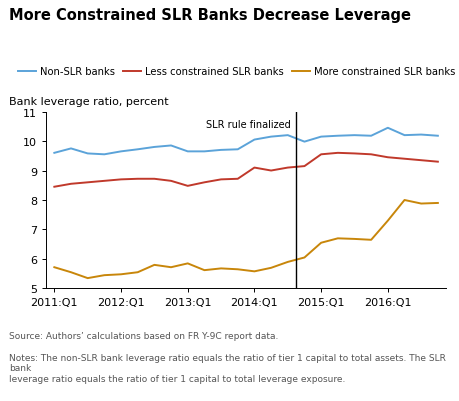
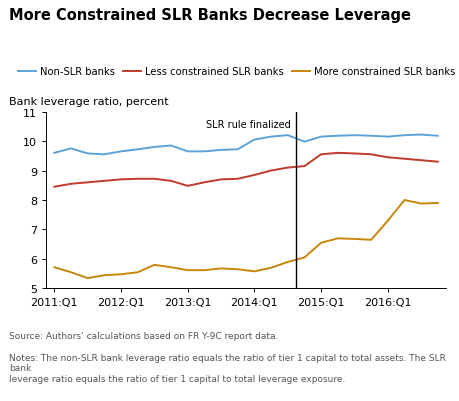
More constrained SLR banks/2013:Q1: 5.85 -> 5.62
Less constrained SLR banks/2014:Q1: 9.10 -> 8.85
Non-SLR banks/2016:Q1: 10.45 -> 10.15
